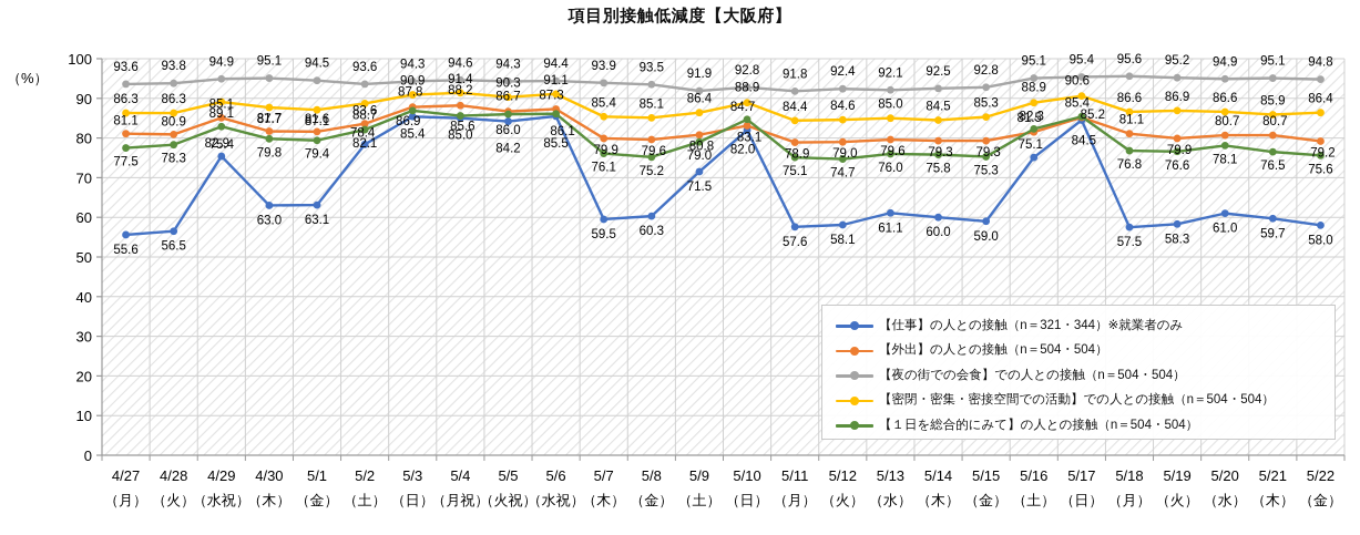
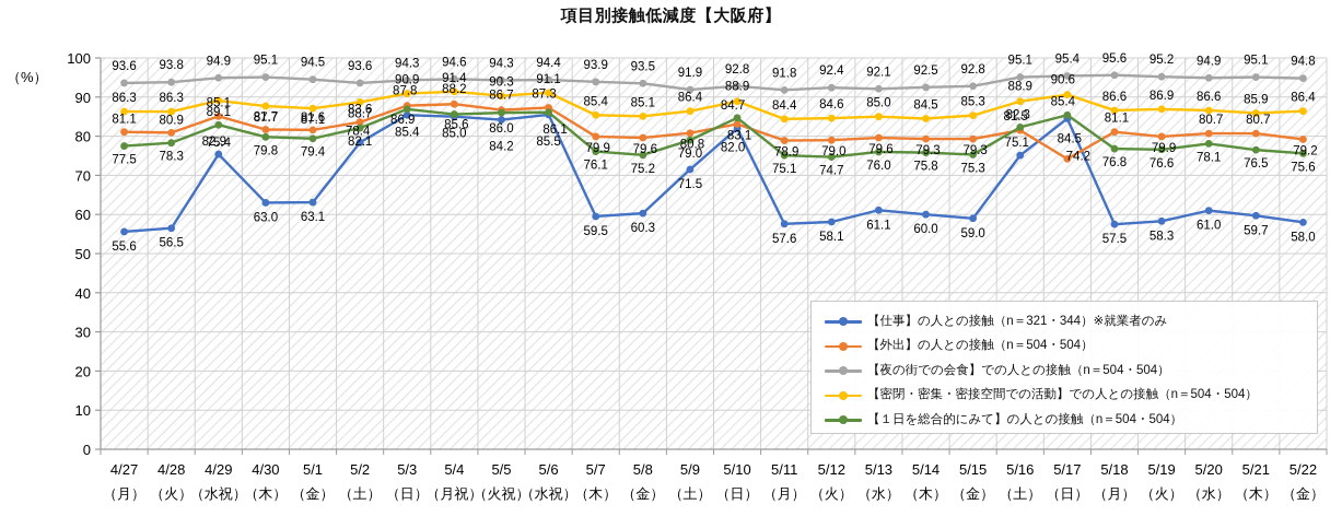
【外出】の人との接触（n＝504・504）/5/17 （日）: 85.2 -> 74.2
